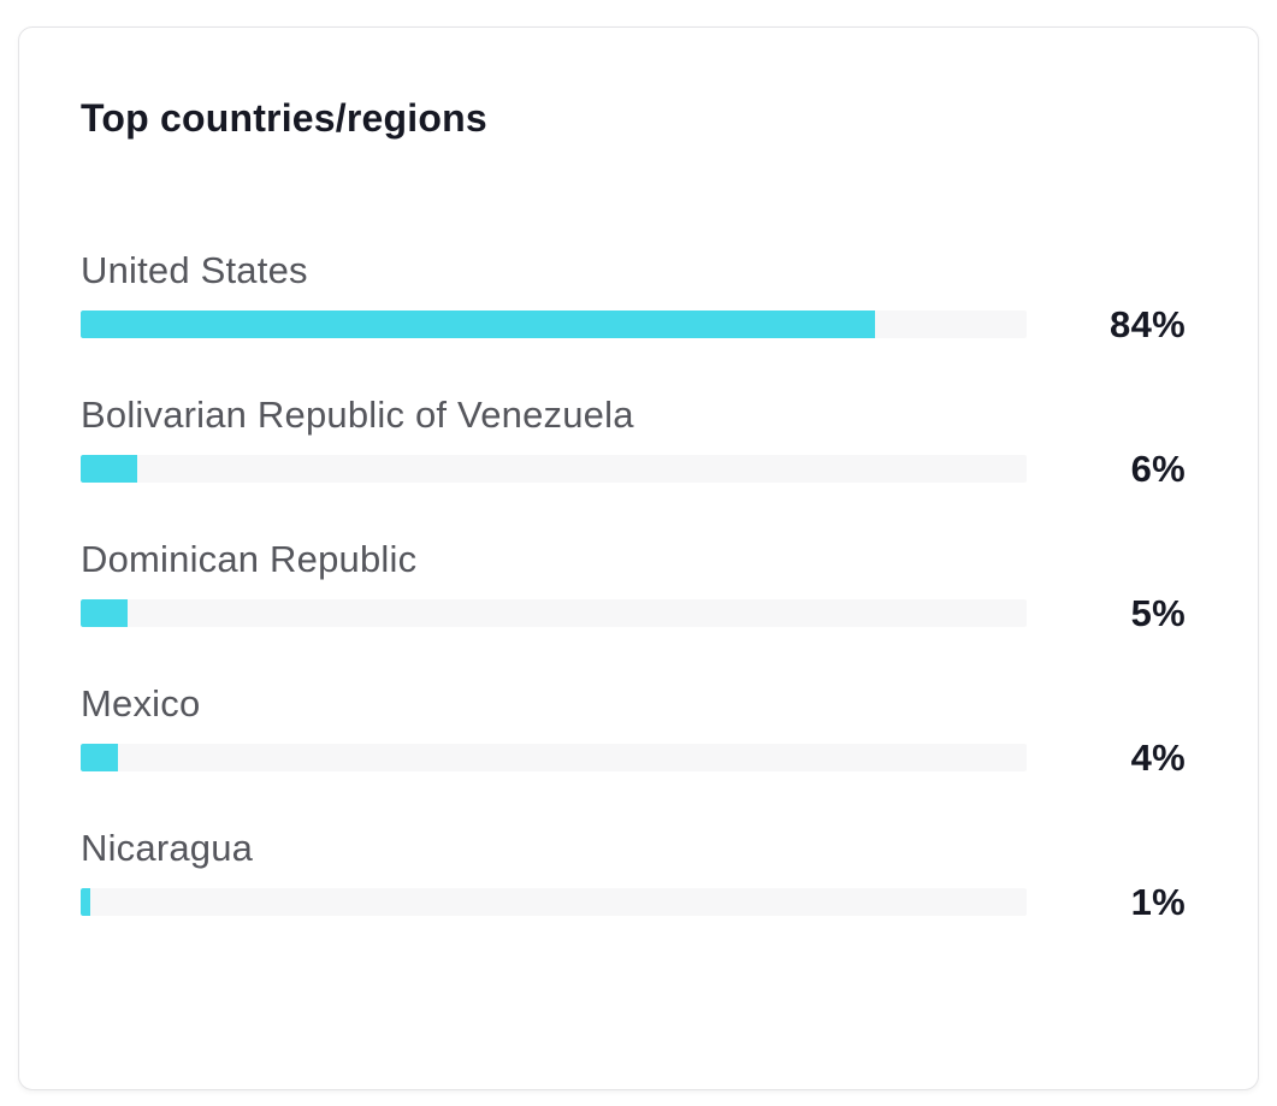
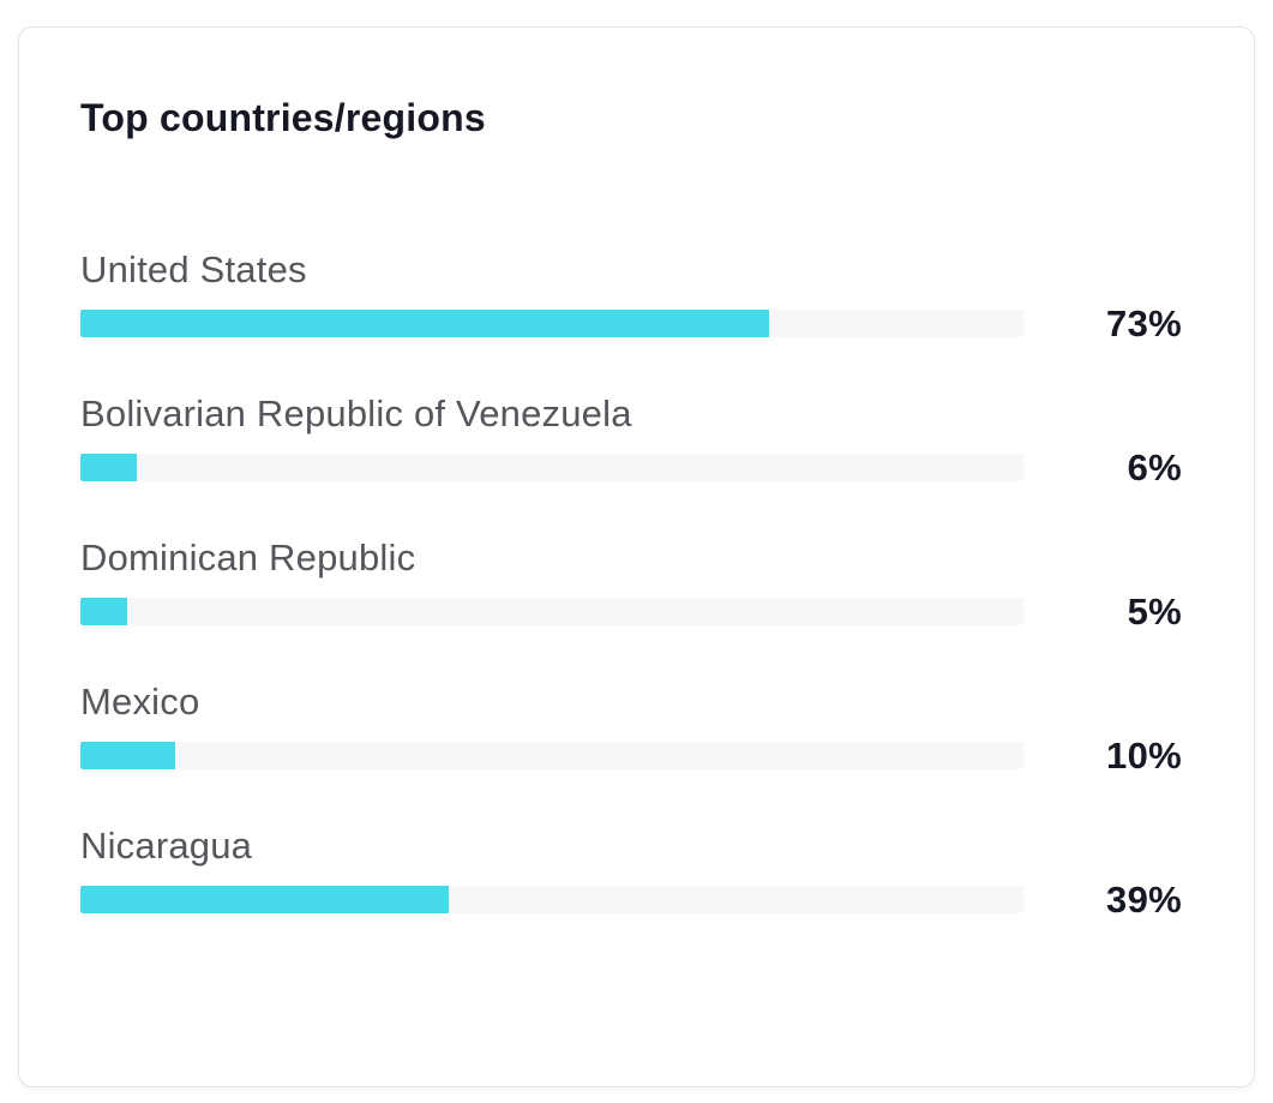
United States: 84% -> 73%
Mexico: 4% -> 10%
Nicaragua: 1% -> 39%
